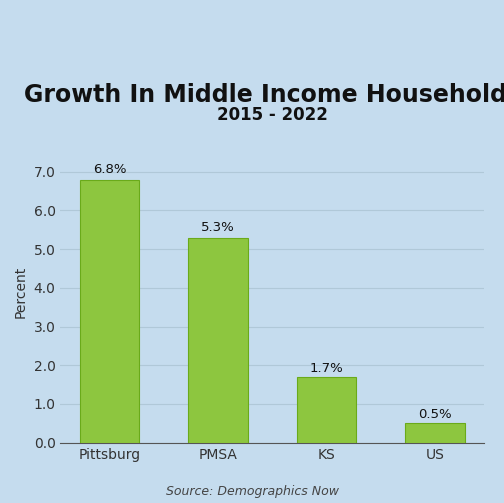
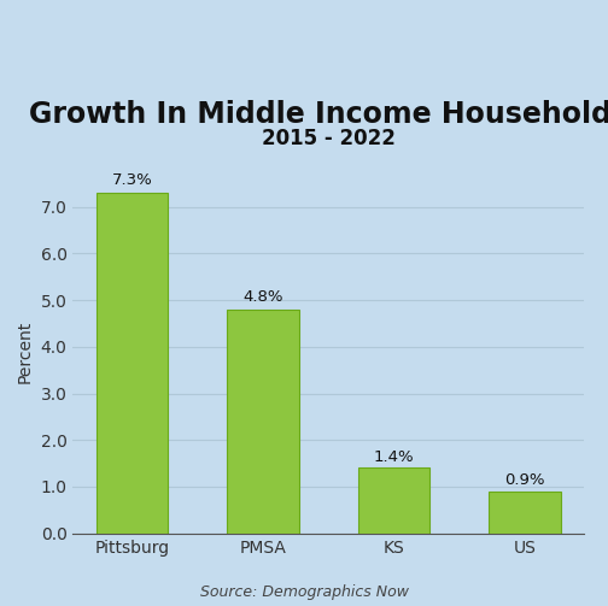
Pittsburg: 6.8% -> 7.3%
PMSA: 5.3% -> 4.8%
KS: 1.7% -> 1.4%
US: 0.5% -> 0.9%
